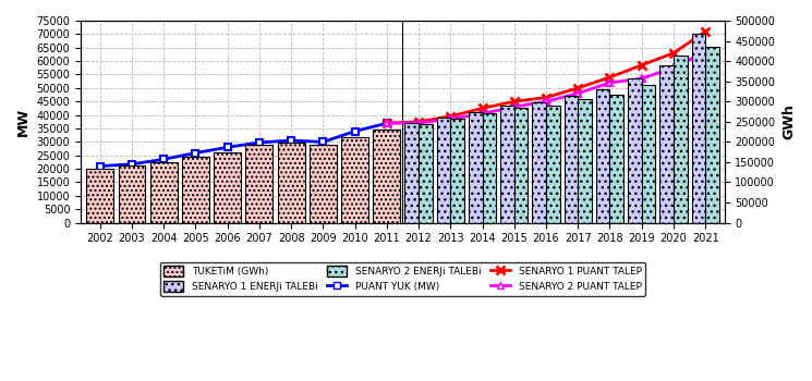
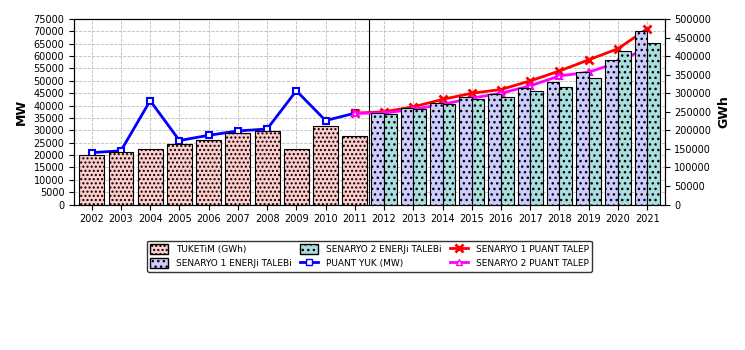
PUANT YUK (MW)/2004: 23600 -> 42000
TUKETiM (GWh)/2009: 194000 -> 150000
PUANT YUK (MW)/2009: 30000 -> 46000
TUKETiM (GWh)/2011: 230000 -> 185000
